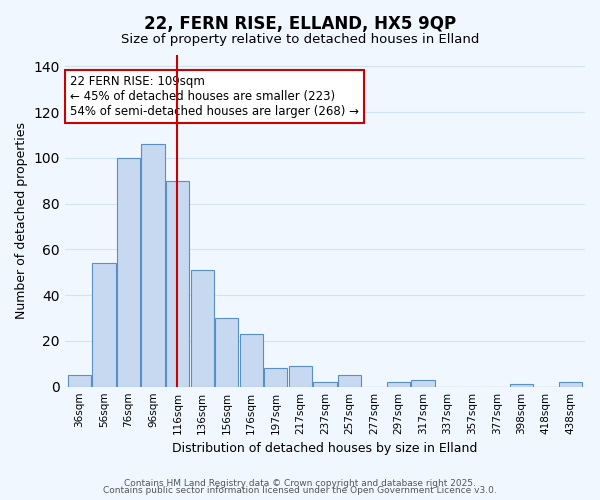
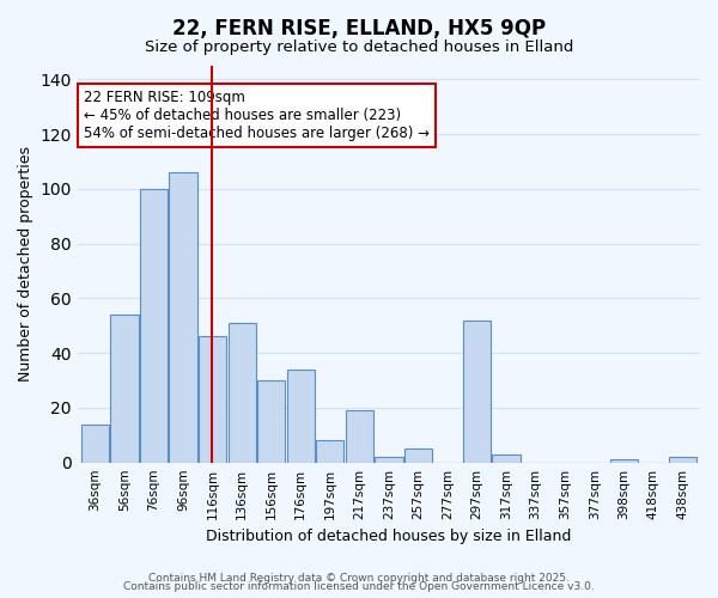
36sqm: 5 -> 14
116sqm: 90 -> 46
176sqm: 23 -> 34
217sqm: 9 -> 19
297sqm: 2 -> 52
